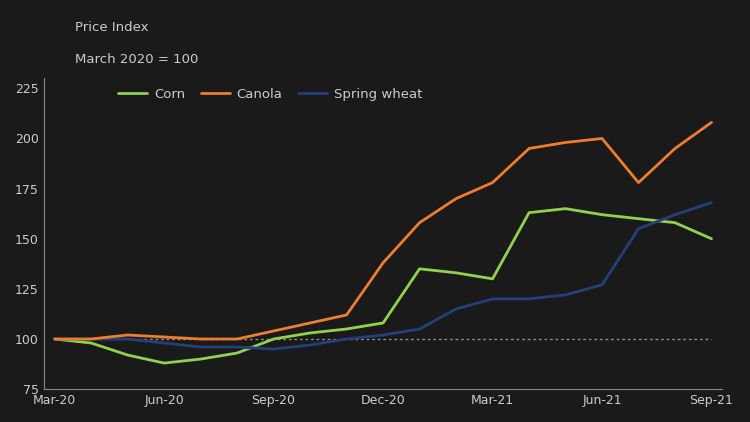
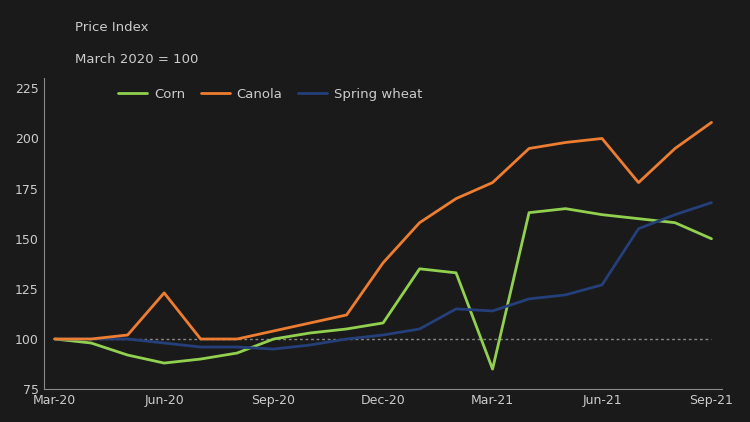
Canola/Jun-20: 101 -> 123
Corn/Mar-21: 130 -> 85
Spring wheat/Mar-21: 120 -> 114
